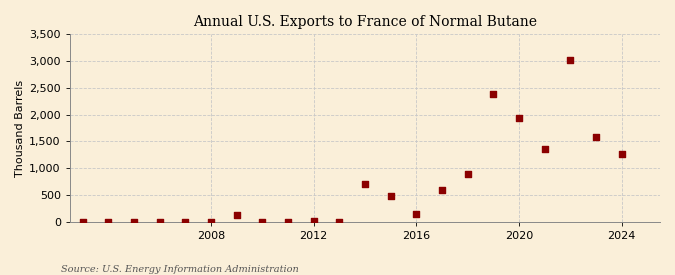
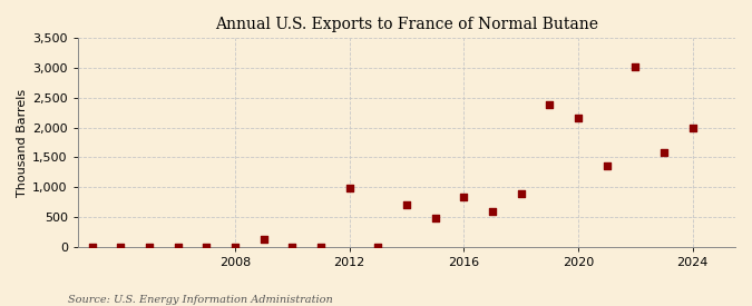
2012: 0 -> 980
2016: 150 -> 840
2020: 1,940 -> 2,160
2024: 1,260 -> 2,000
